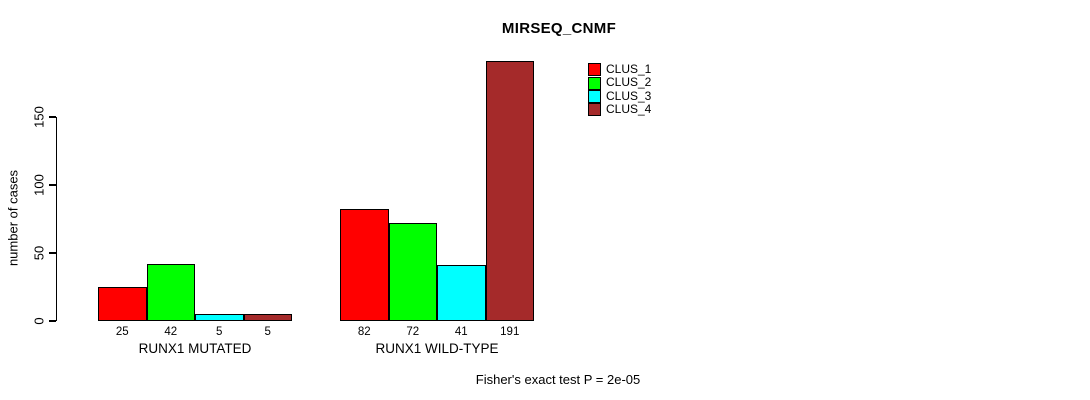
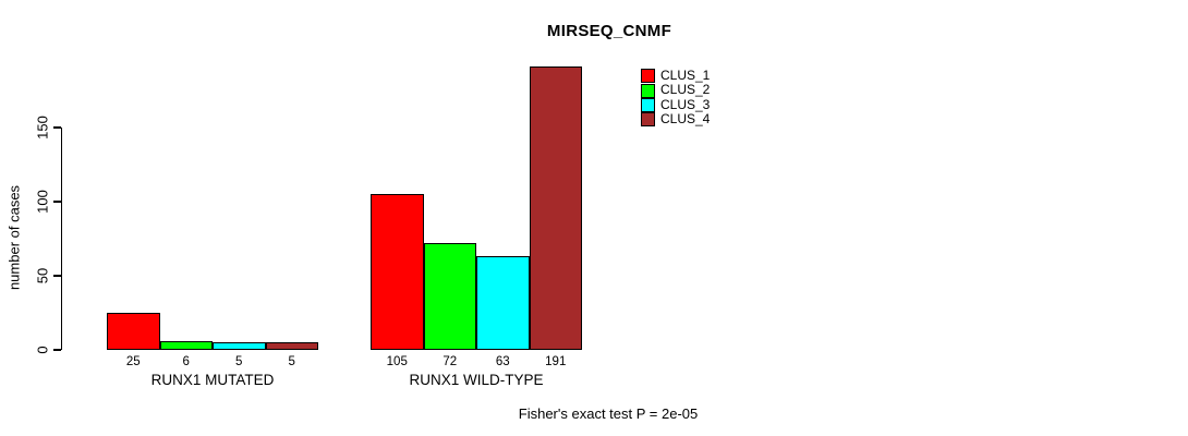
CLUS_2/RUNX1 MUTATED: 42 -> 6
CLUS_1/RUNX1 WILD-TYPE: 82 -> 105
CLUS_3/RUNX1 WILD-TYPE: 41 -> 63
